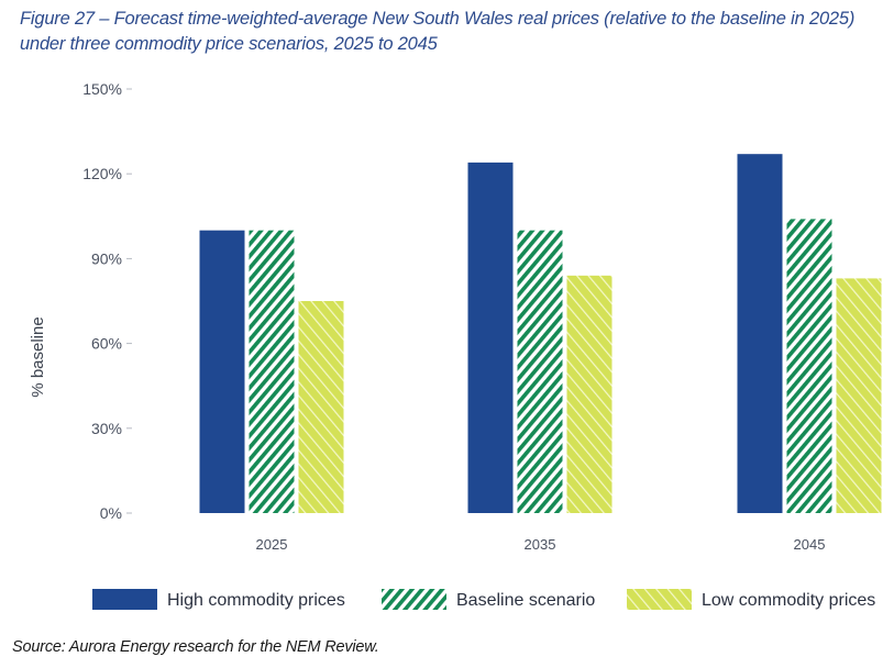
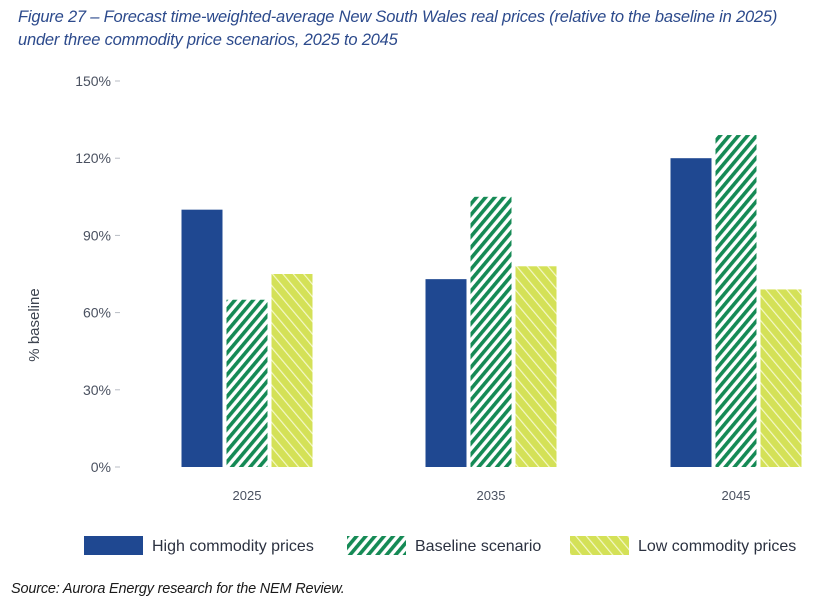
Baseline scenario/2025: 100% -> 65%
High commodity prices/2035: 124% -> 73%
Baseline scenario/2035: 100% -> 105%
Low commodity prices/2035: 84% -> 78%
High commodity prices/2045: 127% -> 120%
Baseline scenario/2045: 104% -> 129%
Low commodity prices/2045: 83% -> 69%
